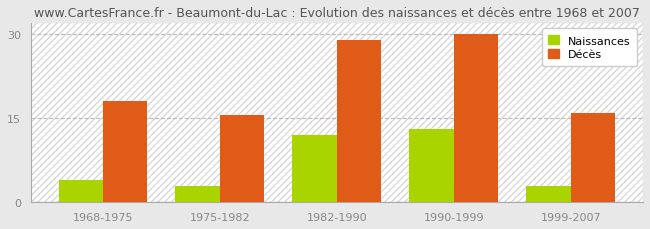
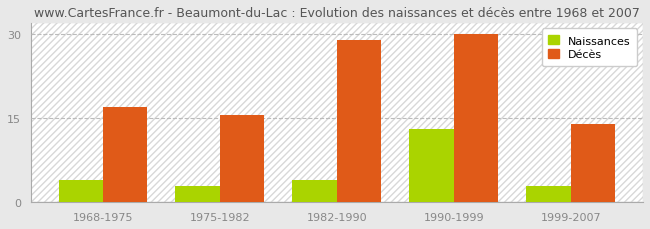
Décès/1968-1975: 18.0 -> 17.0
Naissances/1982-1990: 12 -> 4
Décès/1999-2007: 16.0 -> 14.0
